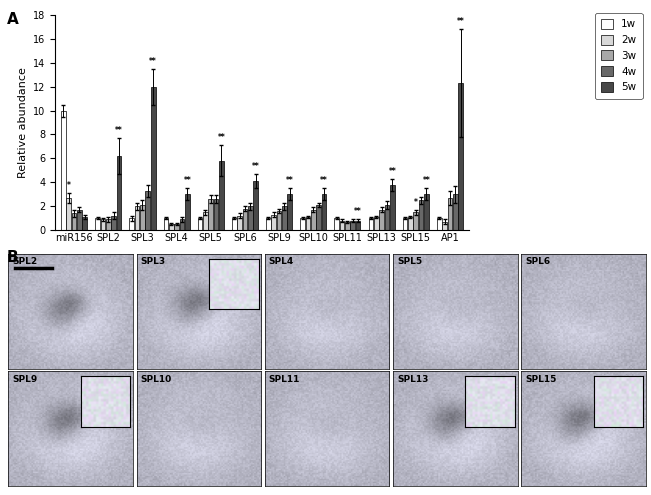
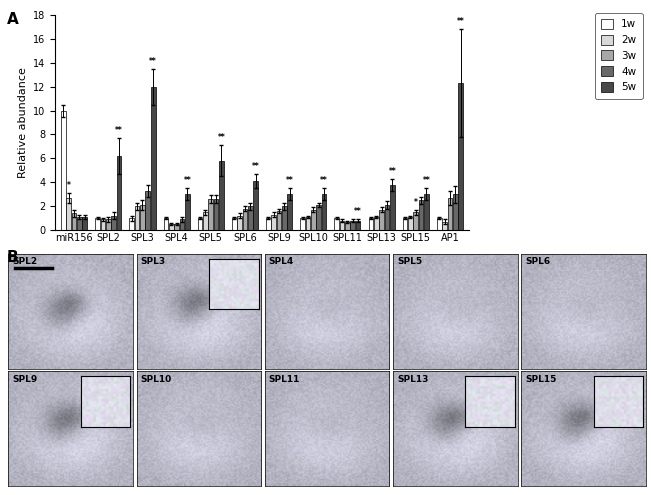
4w/miR156: 1.7 -> 1.1
